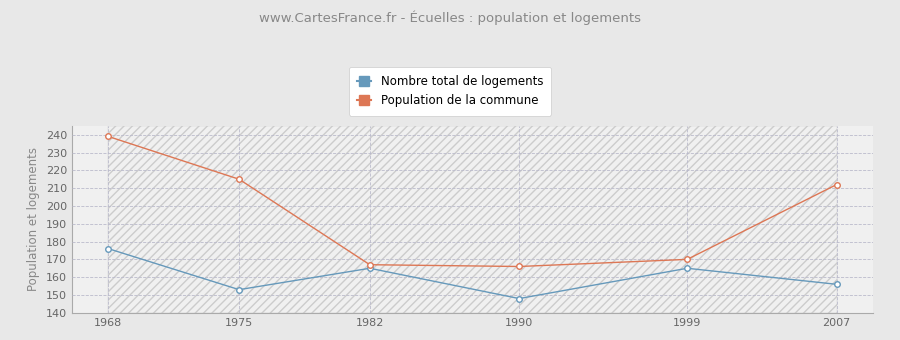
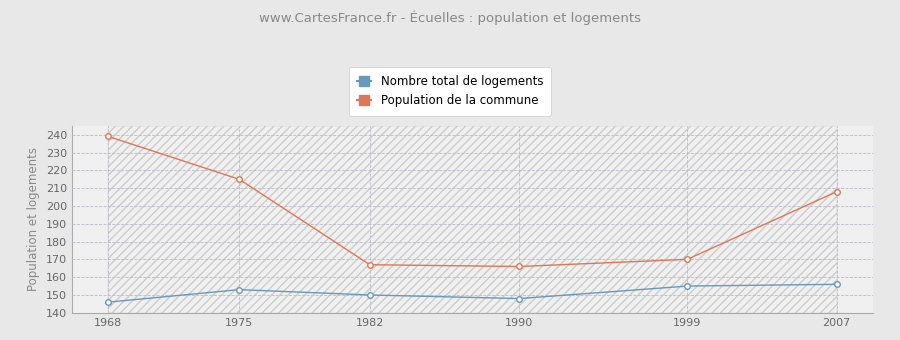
Nombre total de logements/1968: 176 -> 146
Nombre total de logements/1982: 165 -> 150
Nombre total de logements/1999: 165 -> 155
Population de la commune/2007: 212 -> 208
